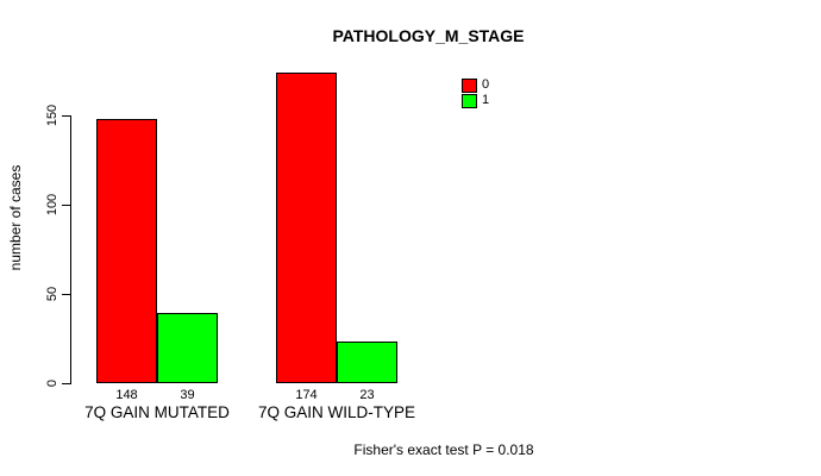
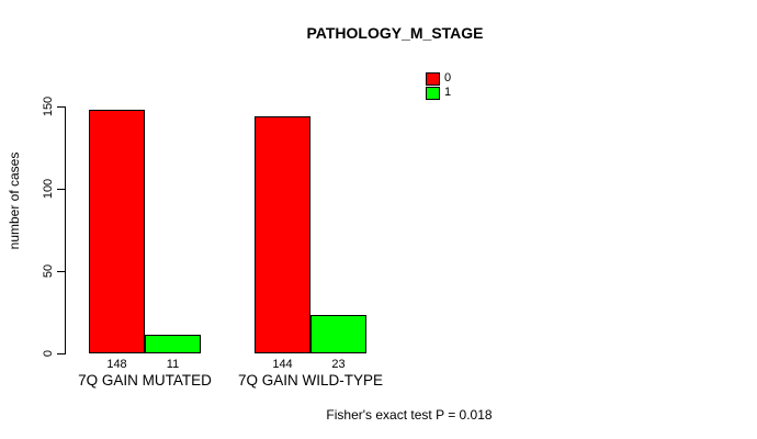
1/7Q GAIN MUTATED: 39 -> 11
0/7Q GAIN WILD-TYPE: 174 -> 144
